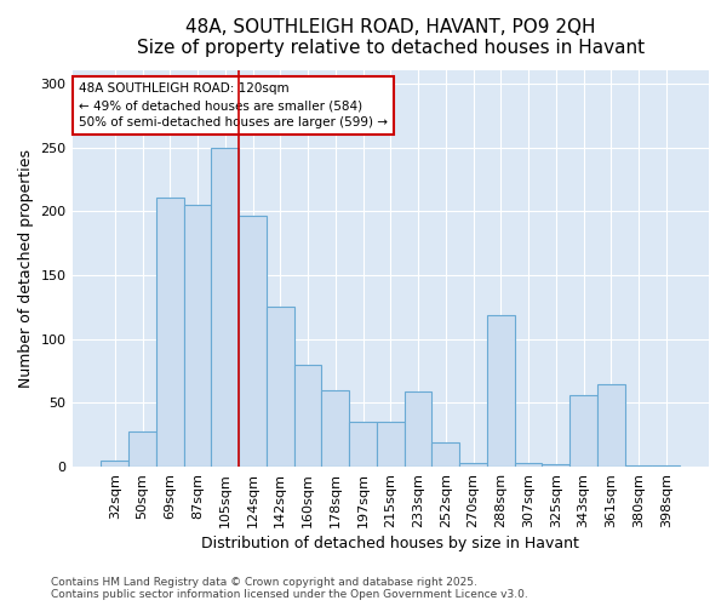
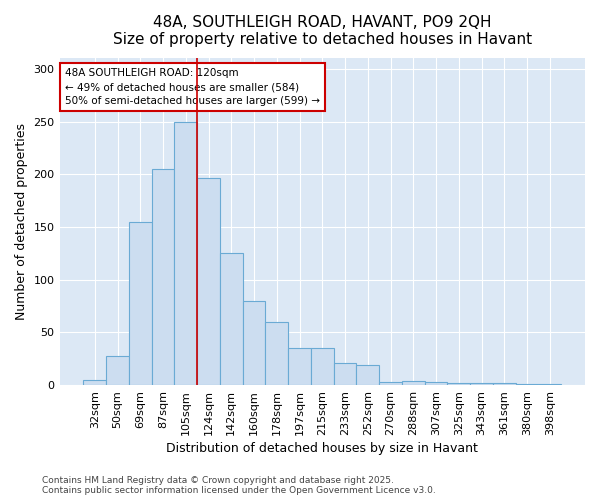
69sqm: 211 -> 155
233sqm: 59 -> 21
288sqm: 119 -> 4
343sqm: 56 -> 2
361sqm: 65 -> 2
